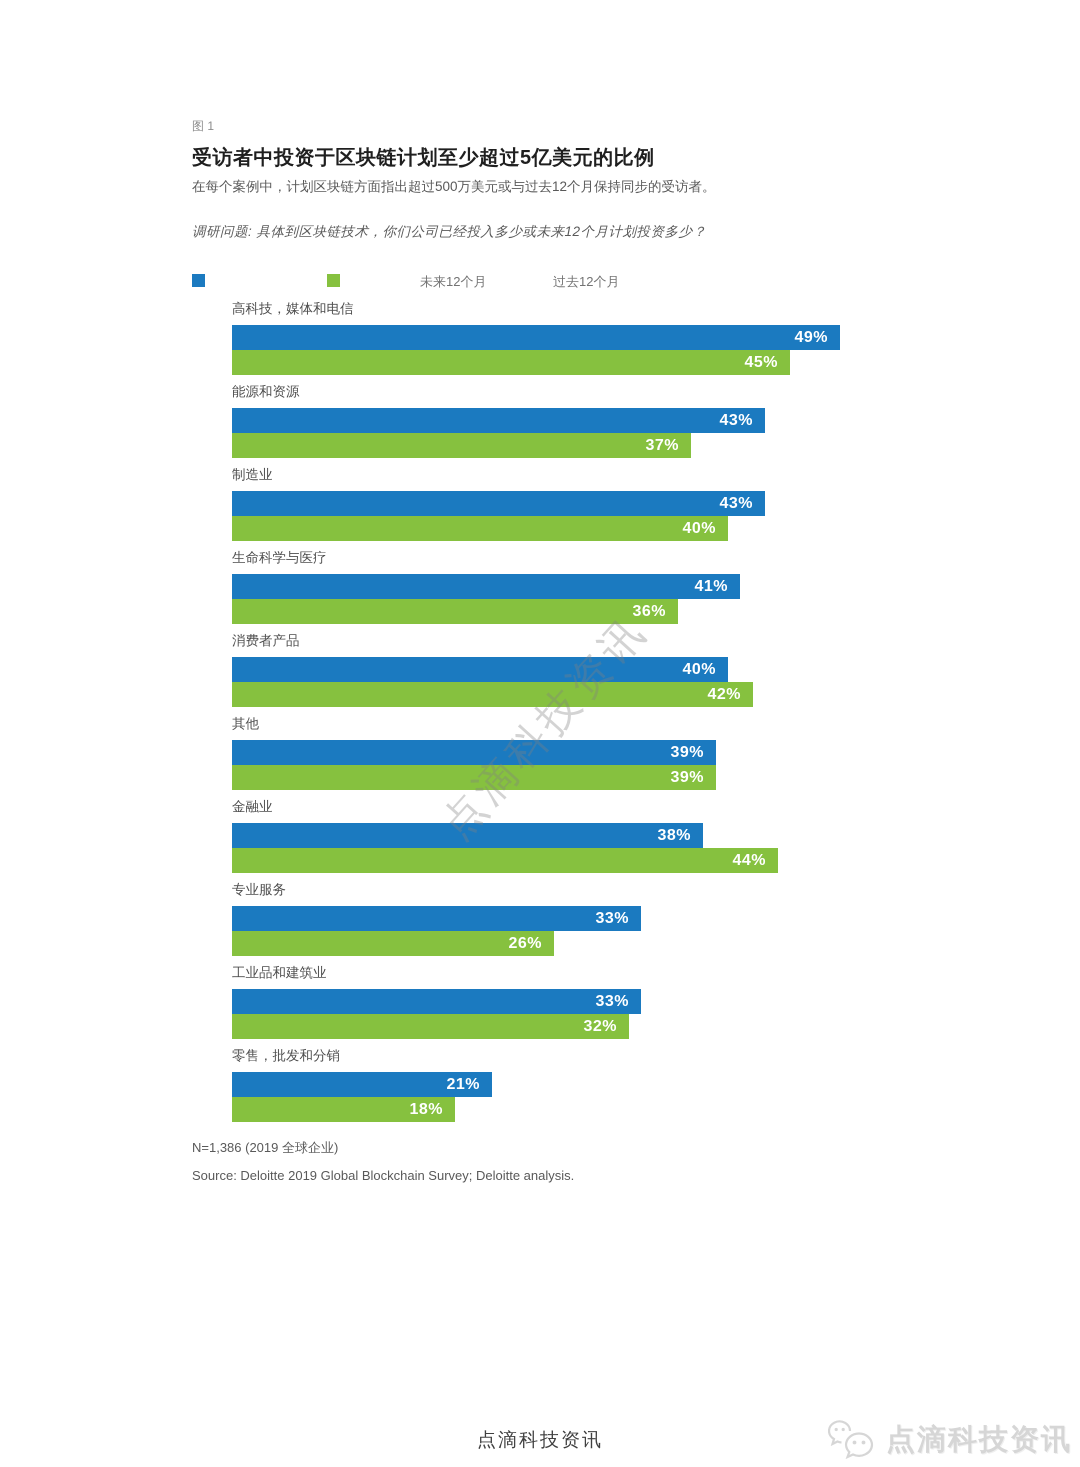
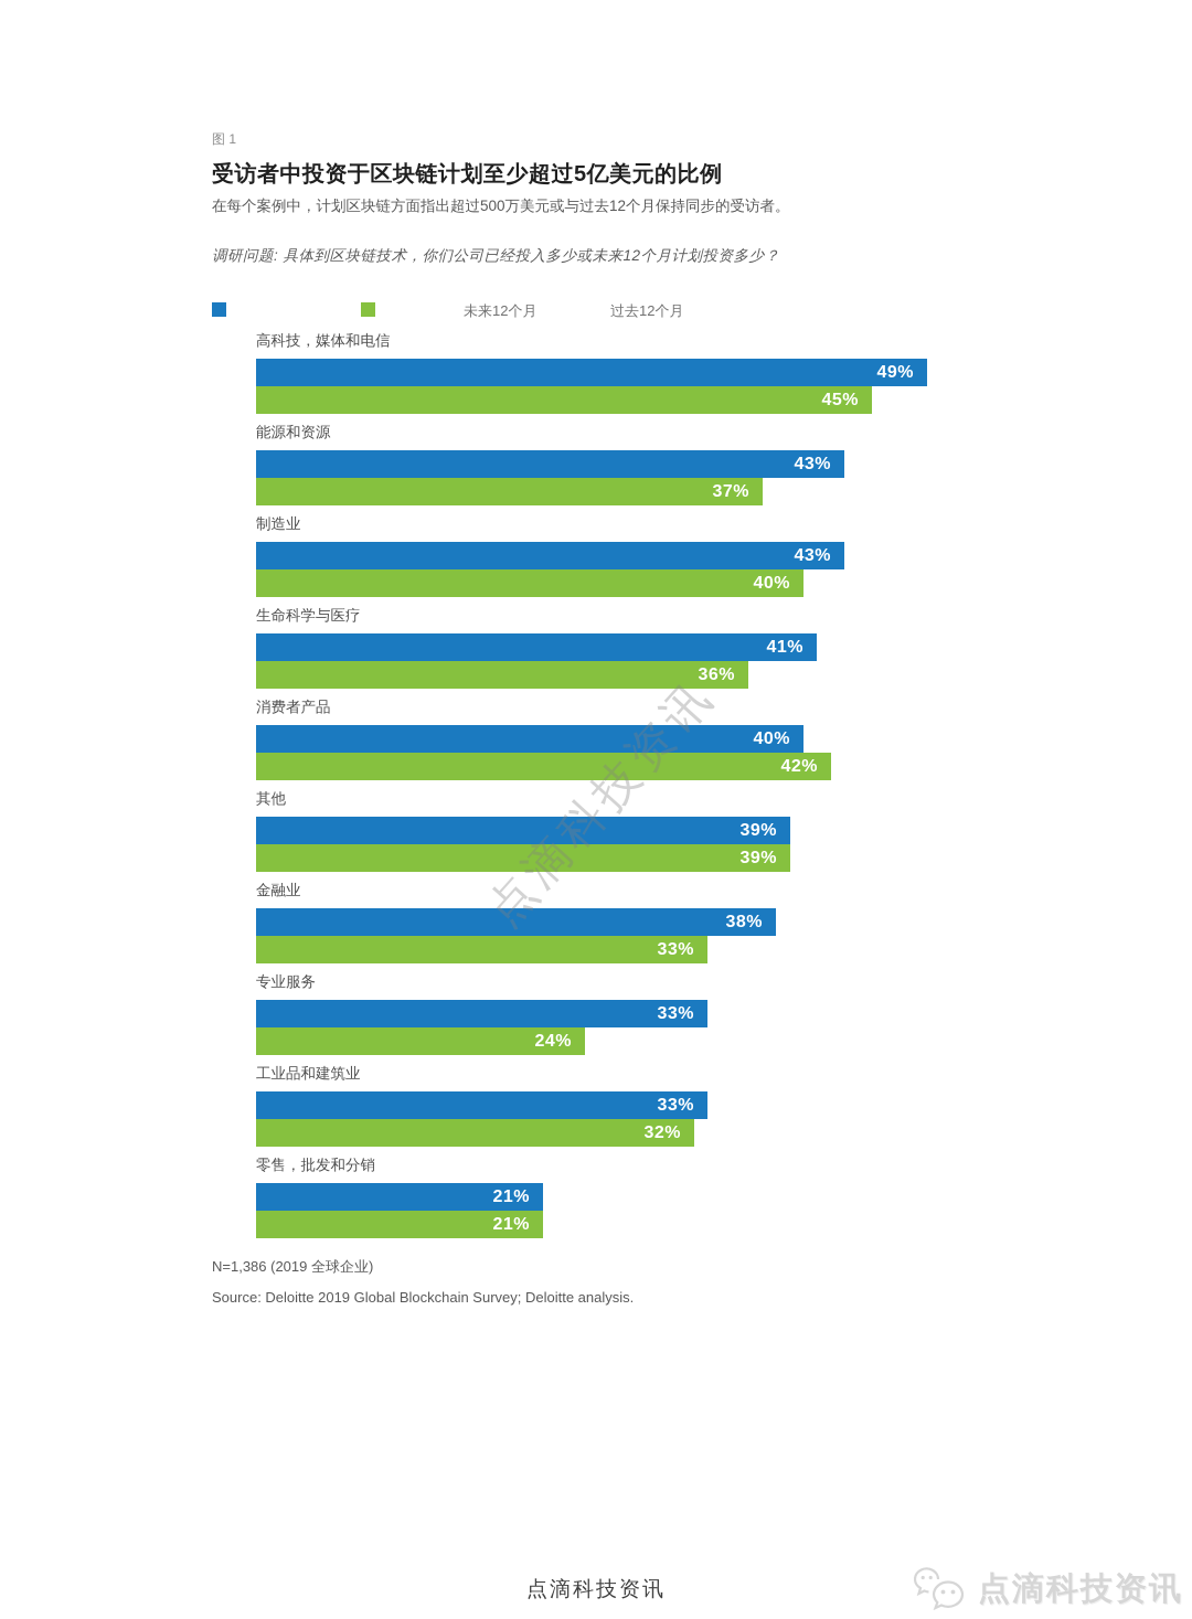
过去12个月/金融业: 44% -> 33%
过去12个月/专业服务: 26% -> 24%
过去12个月/零售，批发和分销: 18% -> 21%
